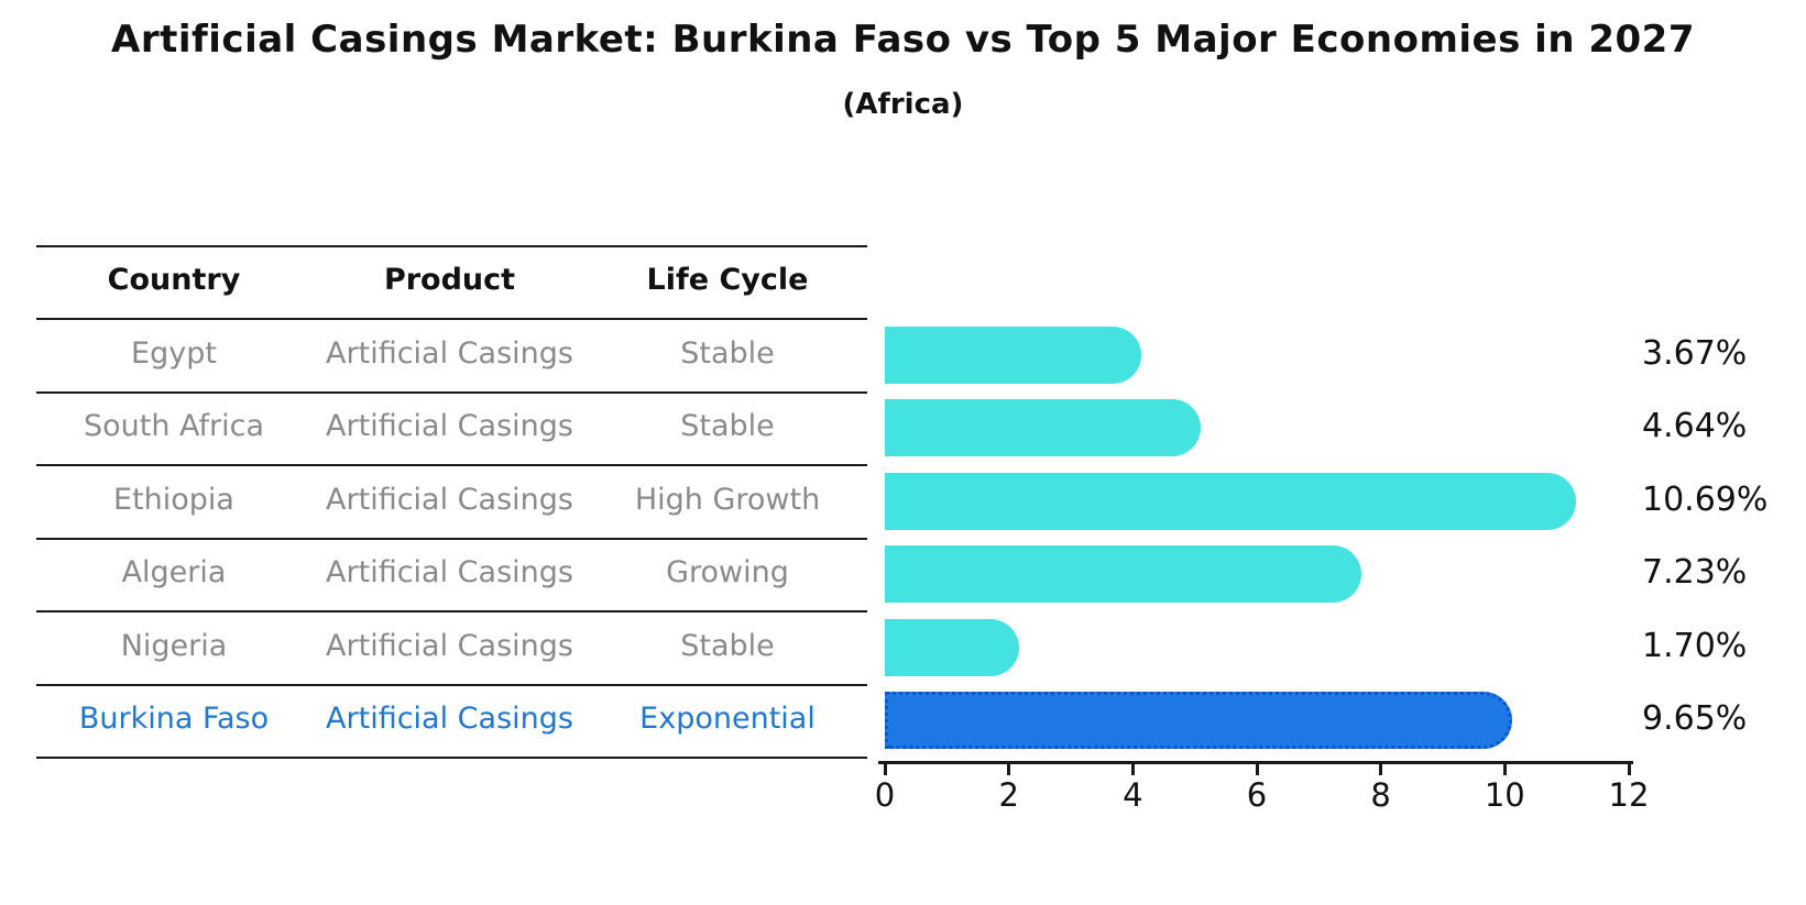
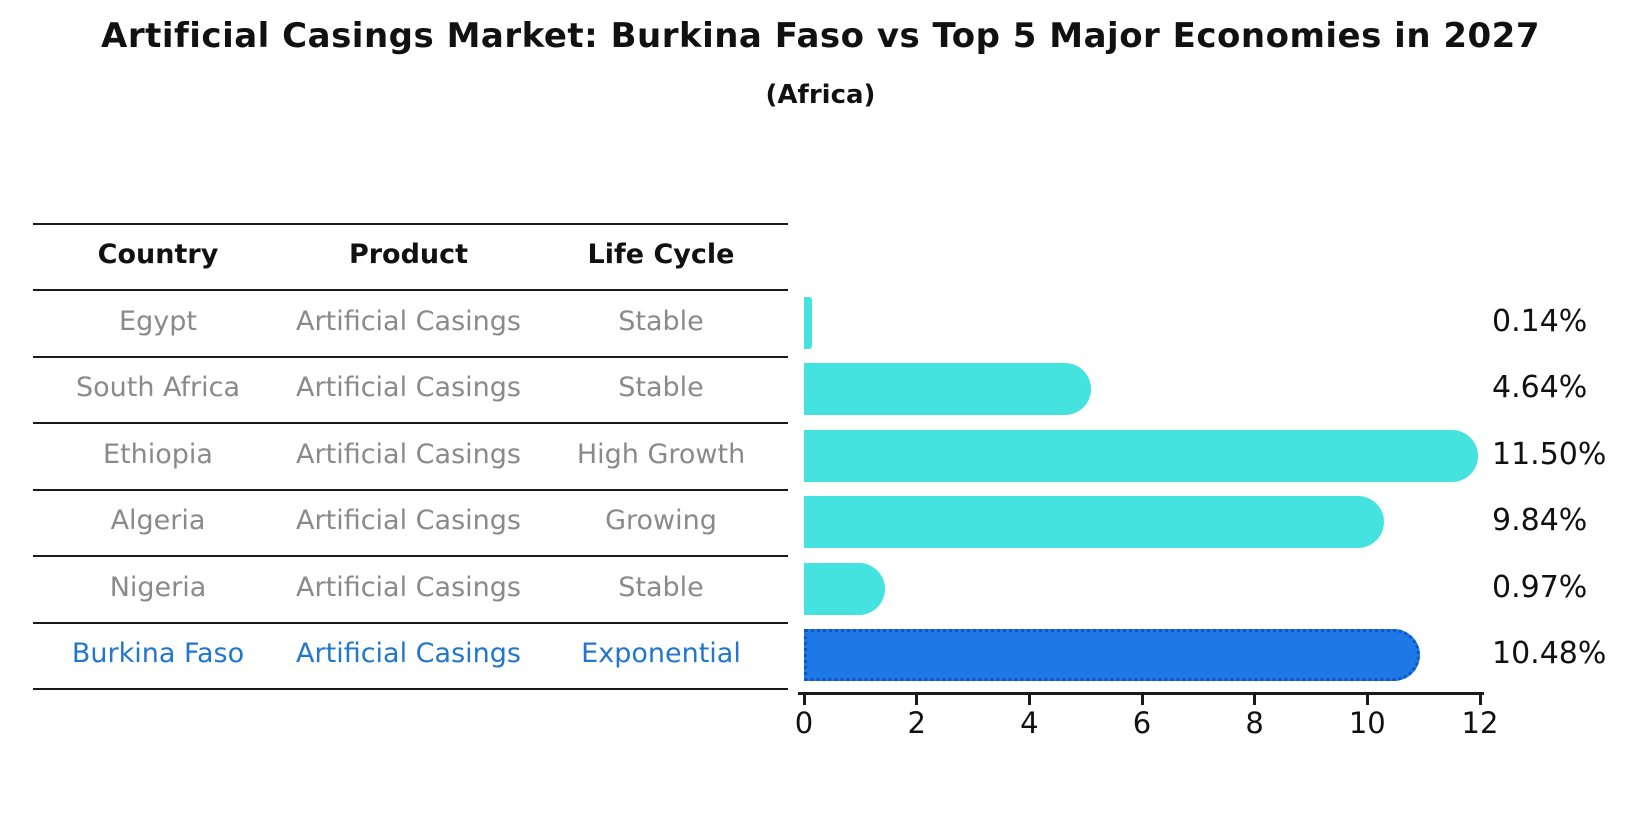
Egypt: 3.67% -> 0.14%
Ethiopia: 10.69% -> 11.50%
Algeria: 7.23% -> 9.84%
Nigeria: 1.70% -> 0.97%
Burkina Faso: 9.65% -> 10.48%
